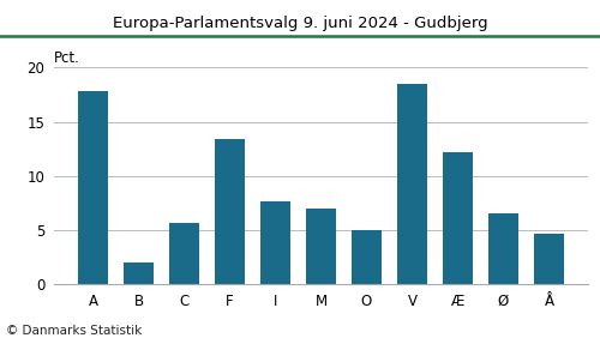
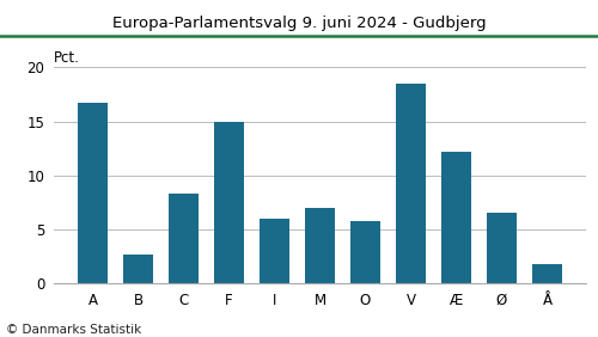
A: 17.8 -> 16.7
B: 2.0 -> 2.7
C: 5.6 -> 8.3
F: 13.4 -> 15.0
I: 7.6 -> 6.0
O: 5.0 -> 5.7
Å: 4.6 -> 1.8
